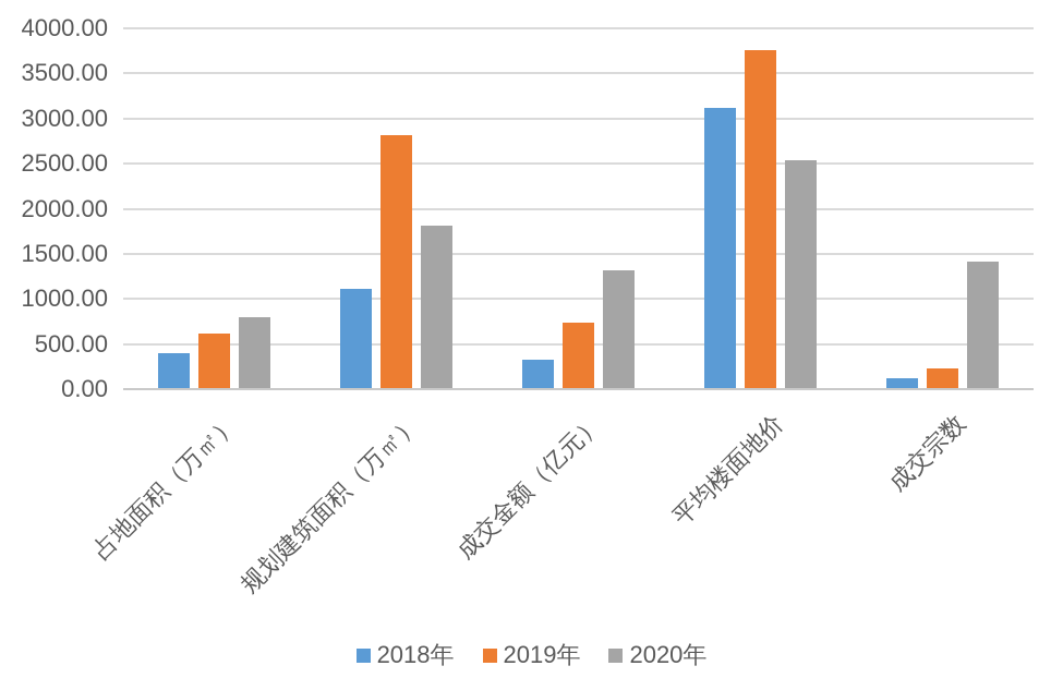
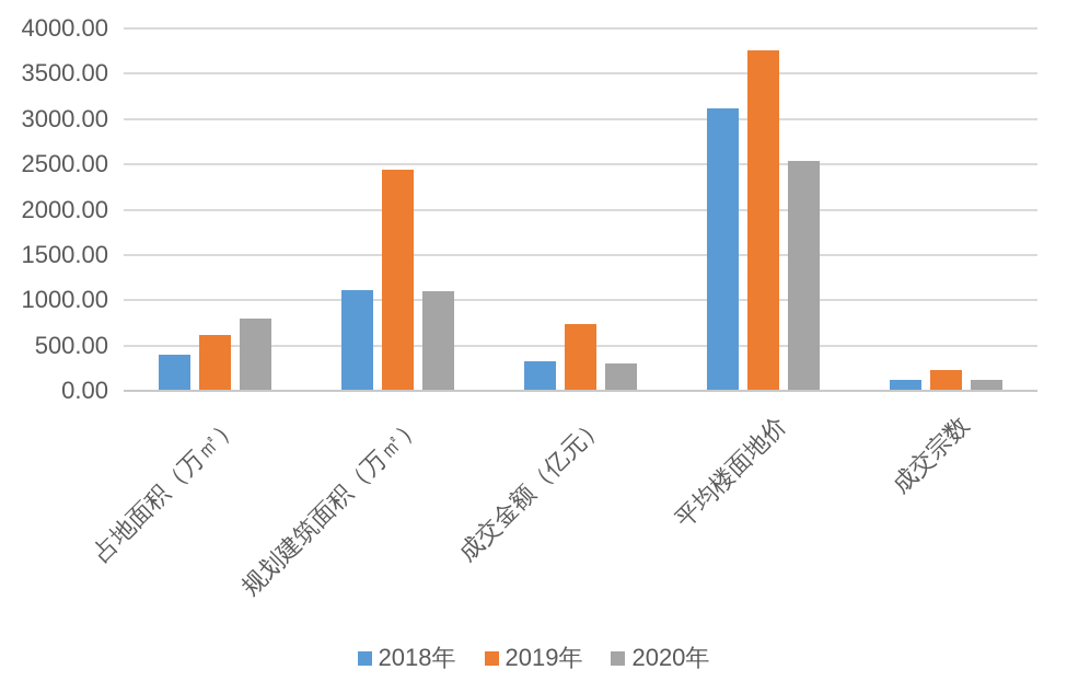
2019年/规划建筑面积（万㎡）: 2800 -> 2400
2020年/规划建筑面积（万㎡）: 1800 -> 1100
2020年/成交金额（亿元）: 1300 -> 300
2020年/成交宗数: 1400 -> 100
